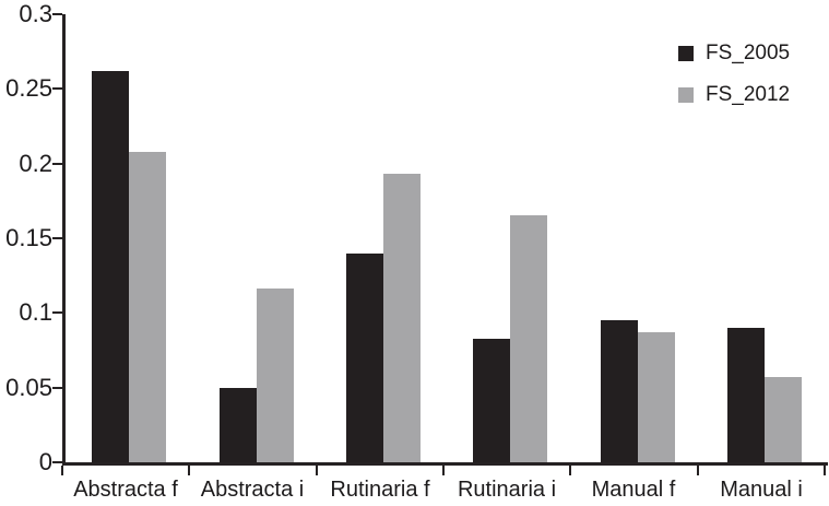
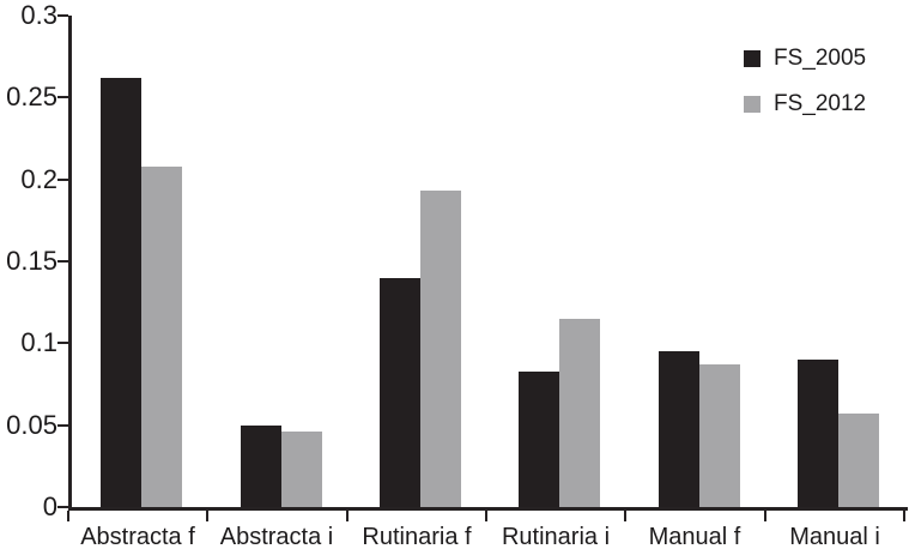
FS_2012/Abstracta i: 0.116 -> 0.046
FS_2012/Rutinaria i: 0.165 -> 0.115
